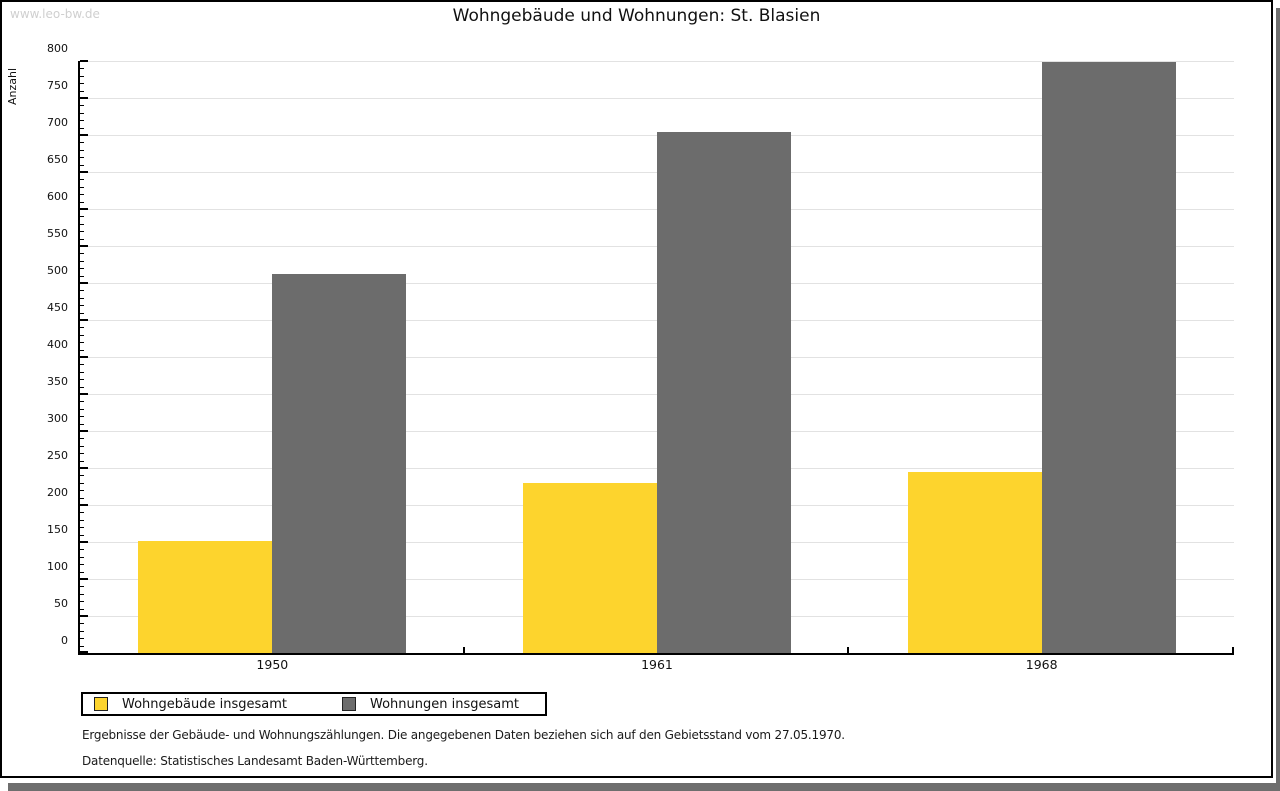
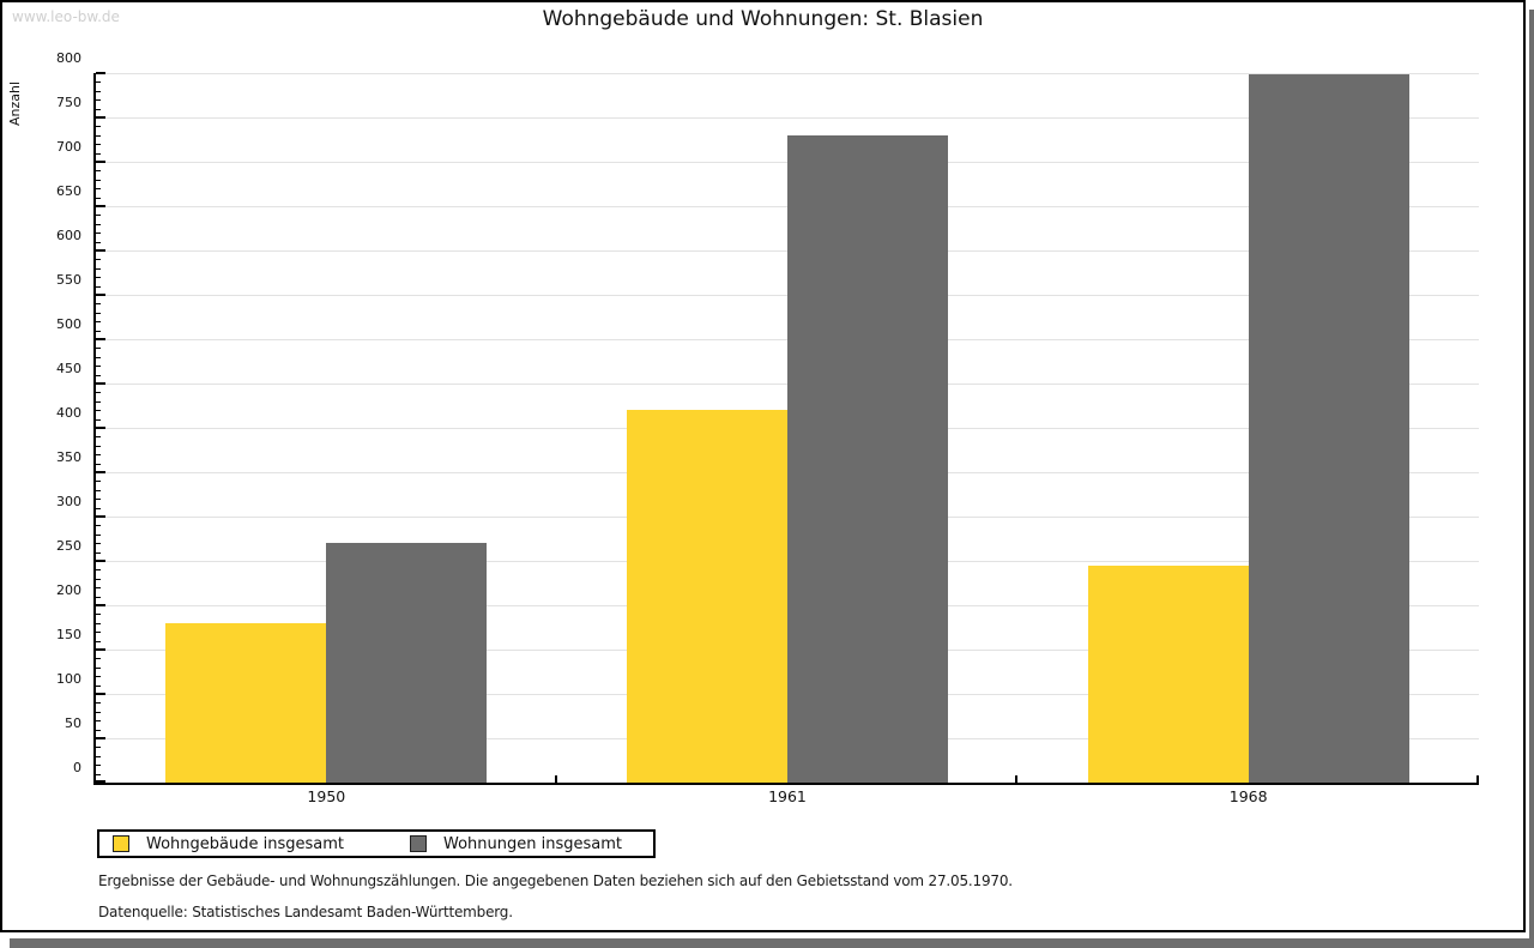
Wohngebäude insgesamt/1950: 150 -> 180
Wohnungen insgesamt/1950: 510 -> 270
Wohngebäude insgesamt/1961: 230 -> 420
Wohnungen insgesamt/1961: 700 -> 730
